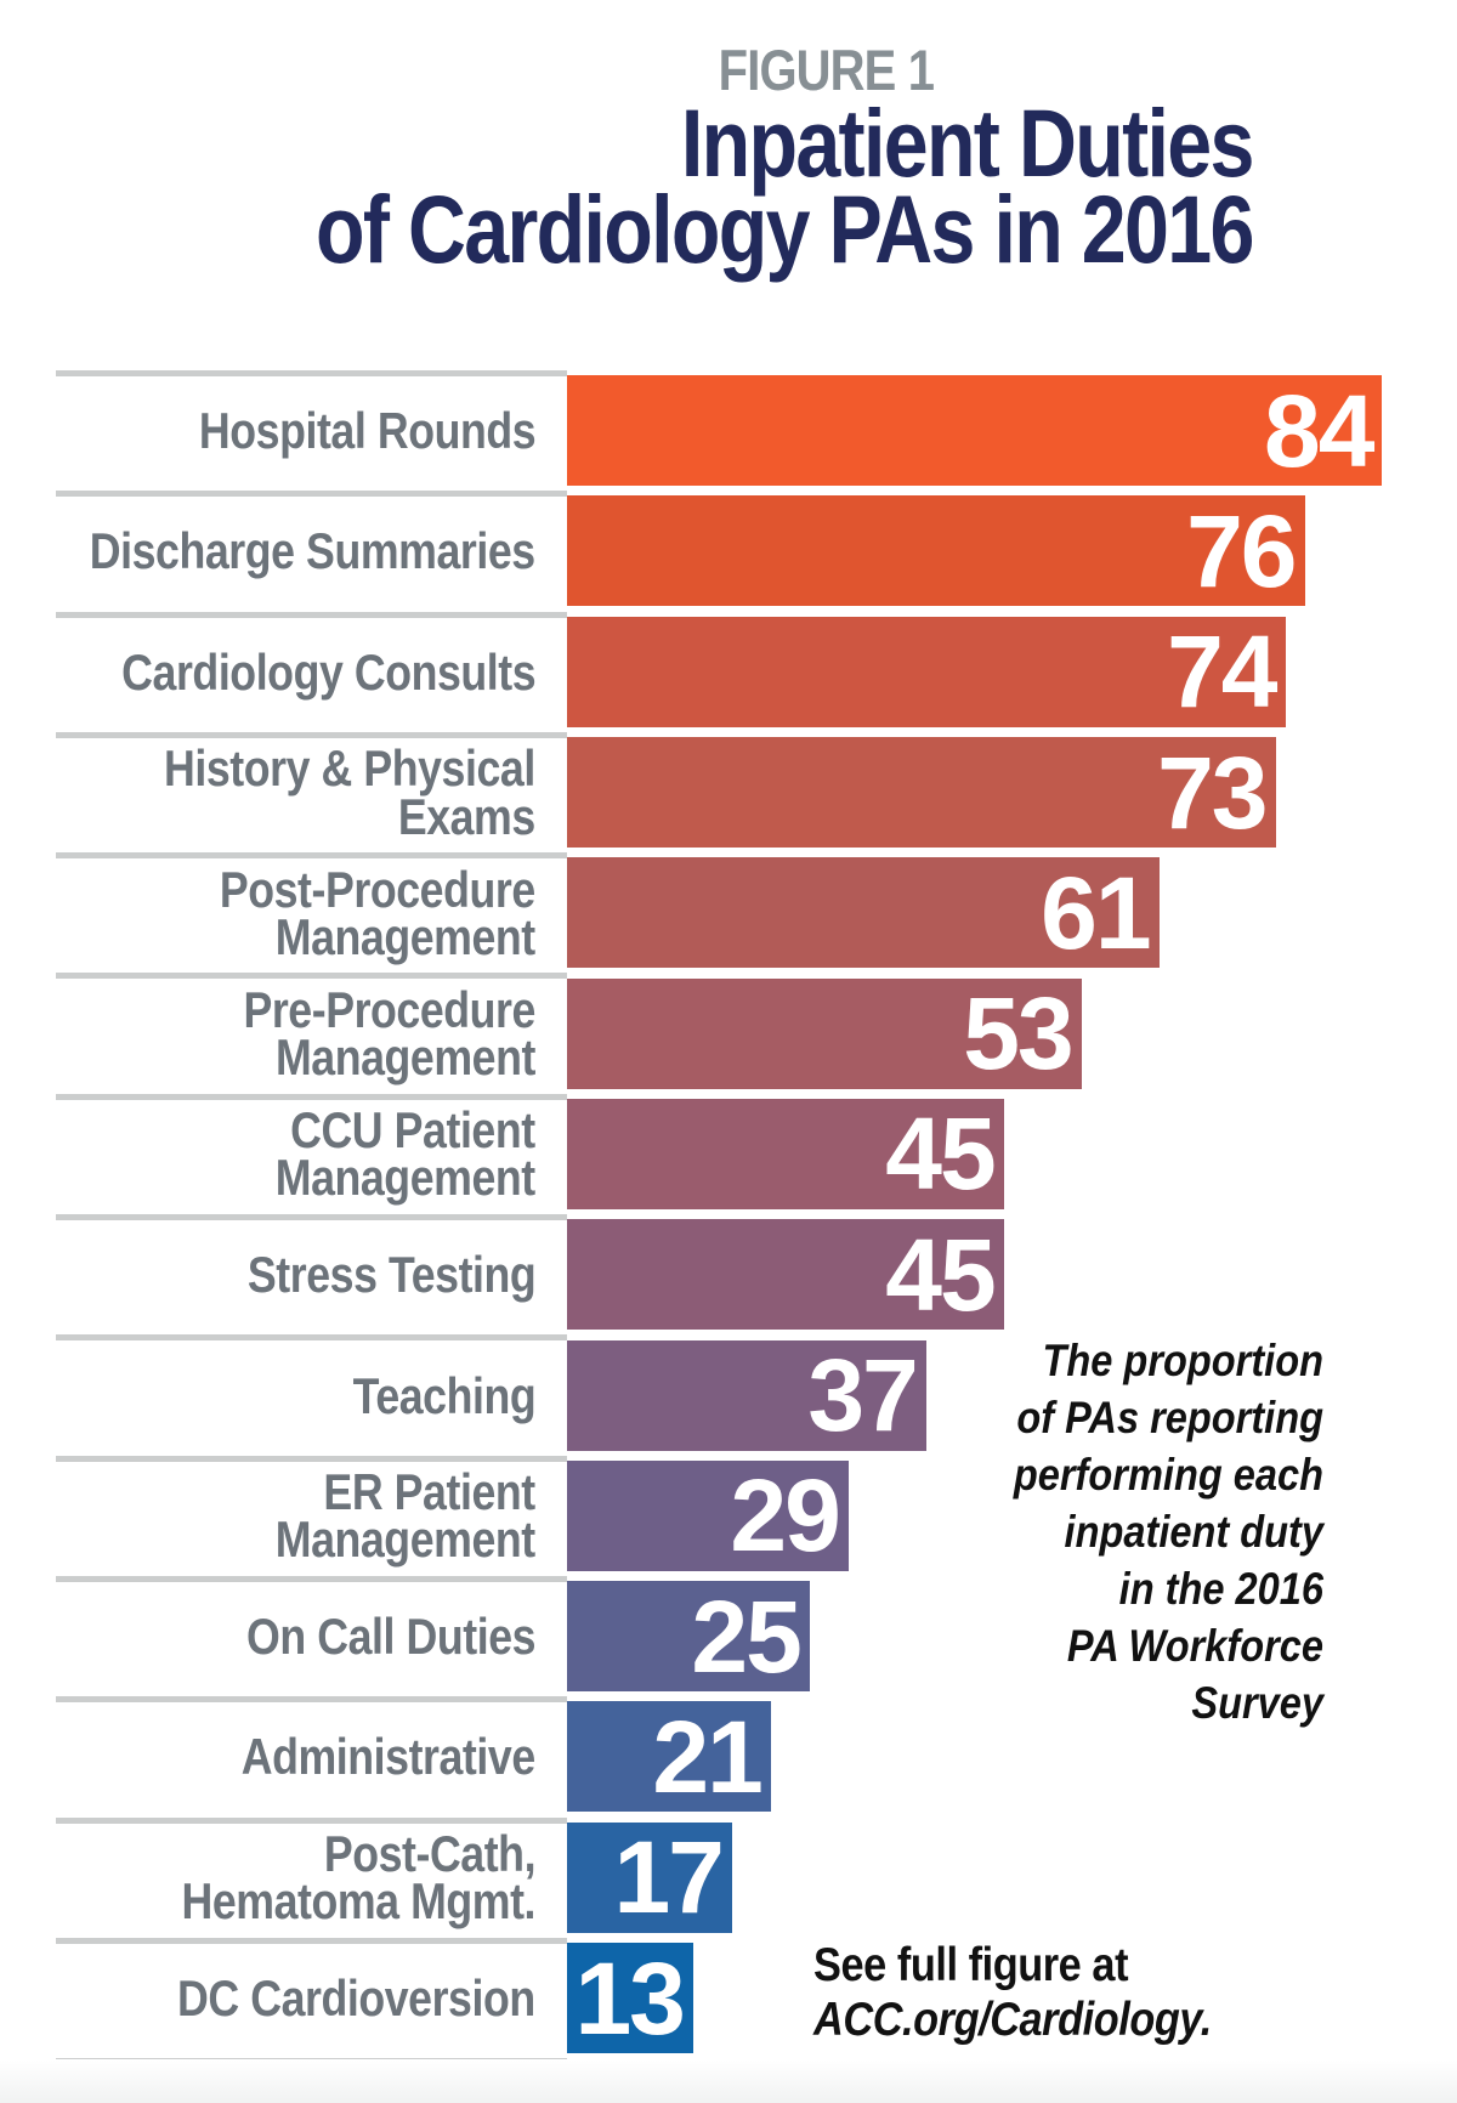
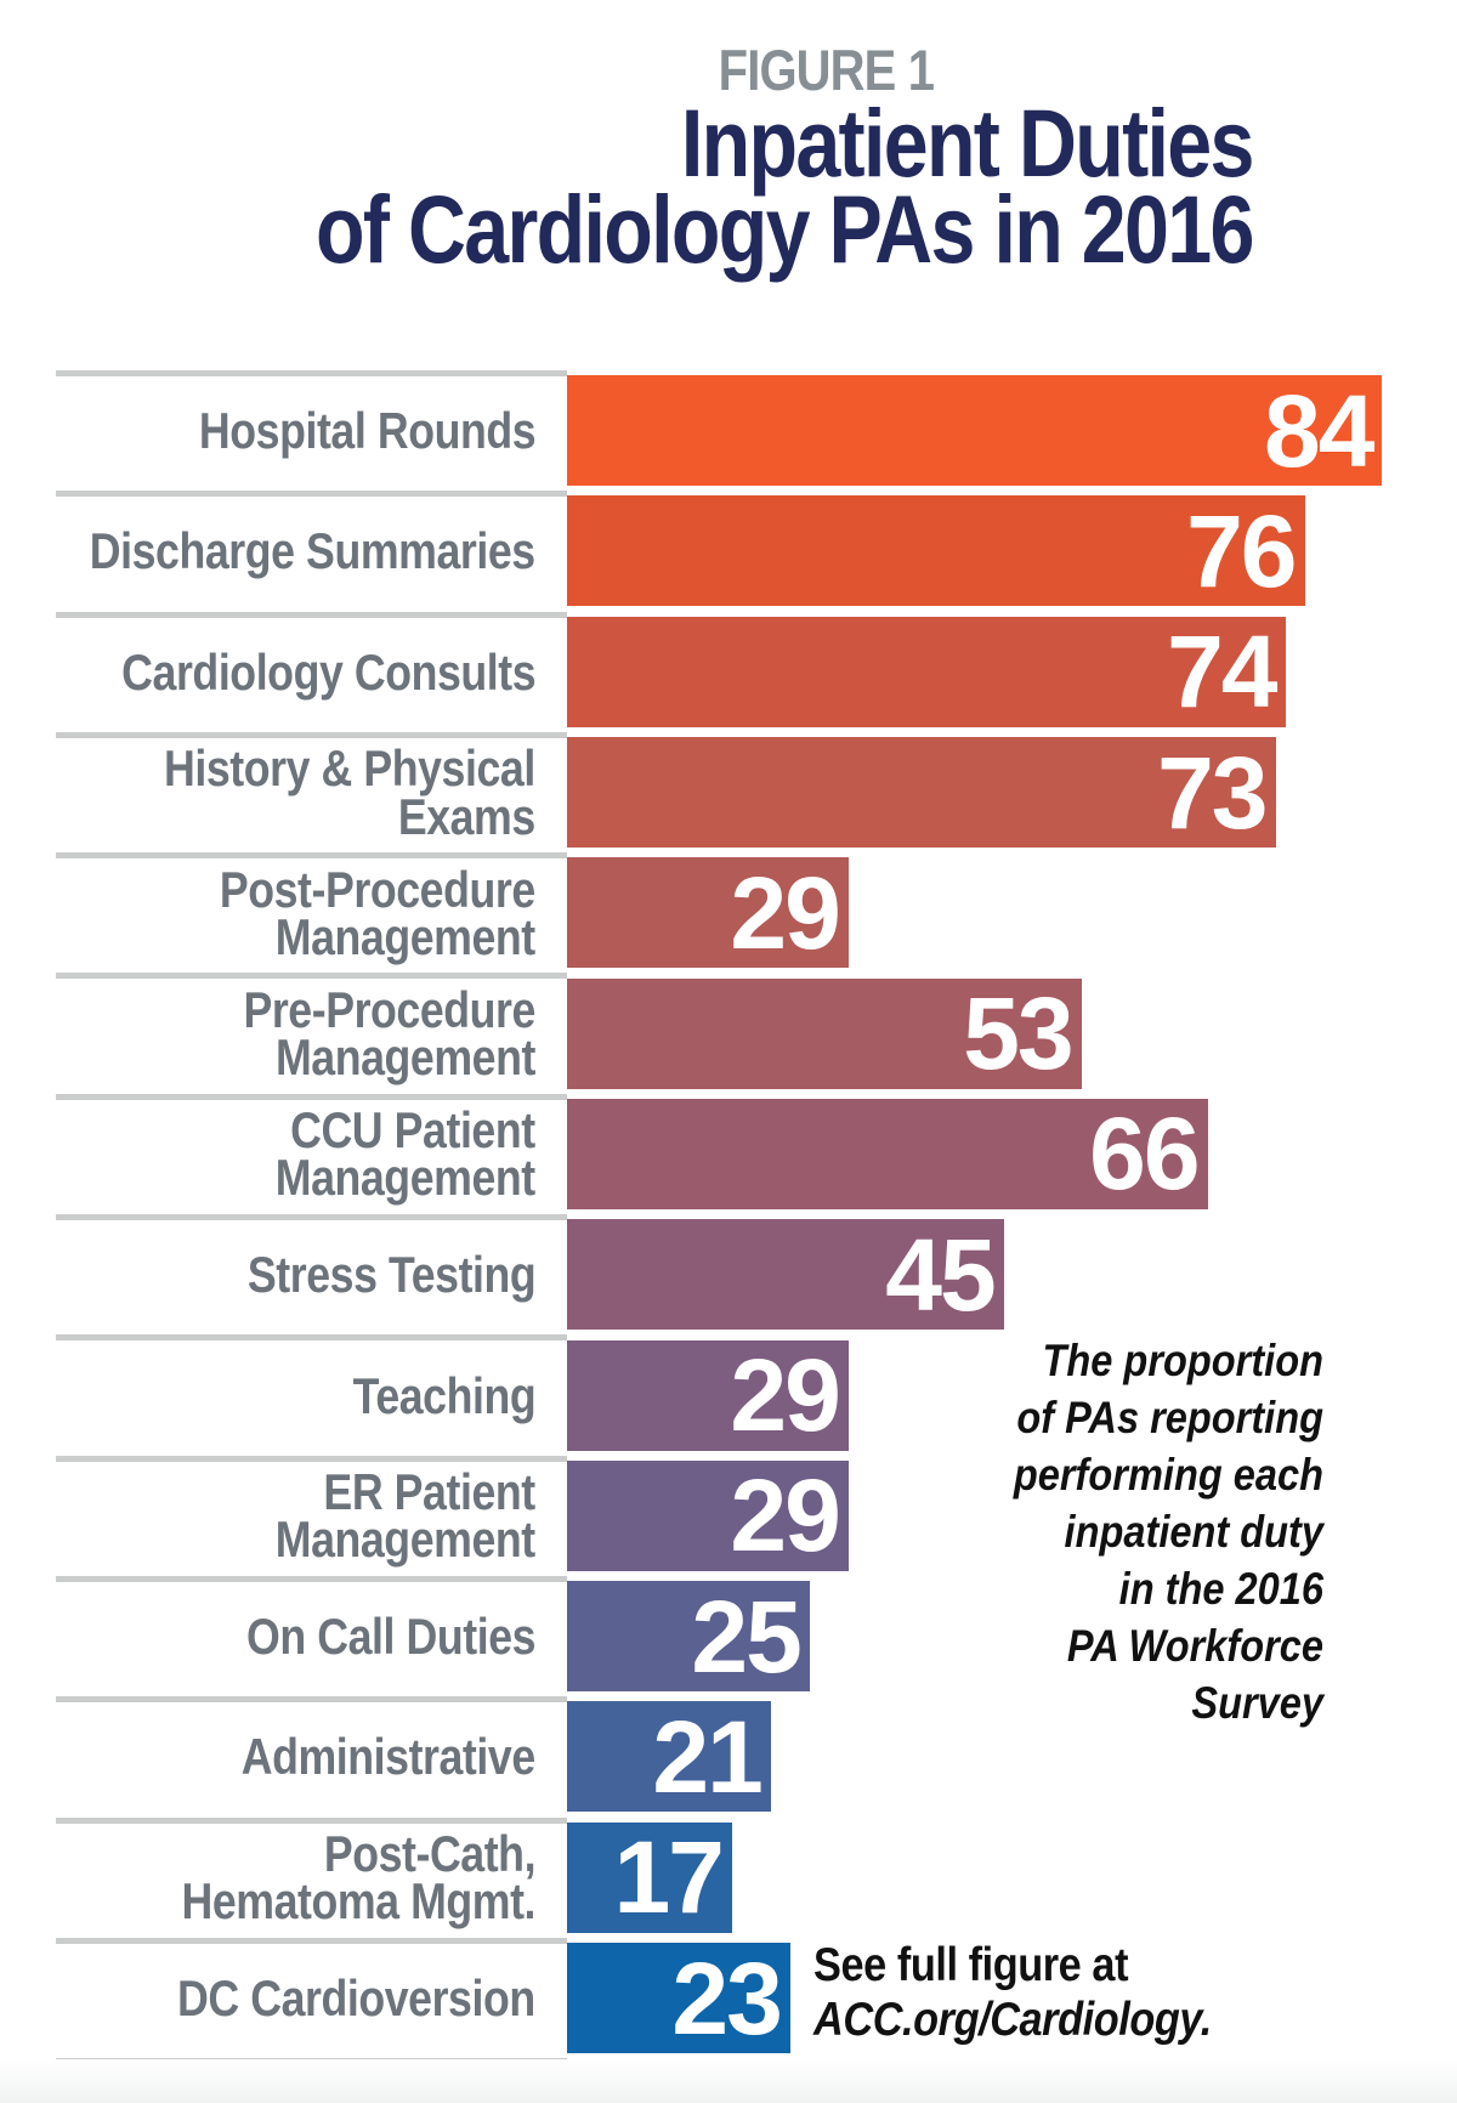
Post-Procedure Management: 61 -> 29
CCU Patient Management: 45 -> 66
Teaching: 37 -> 29
DC Cardioversion: 13 -> 23
